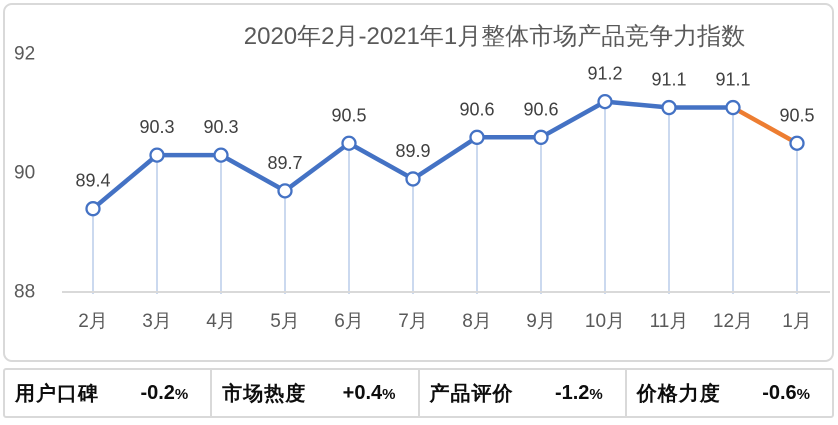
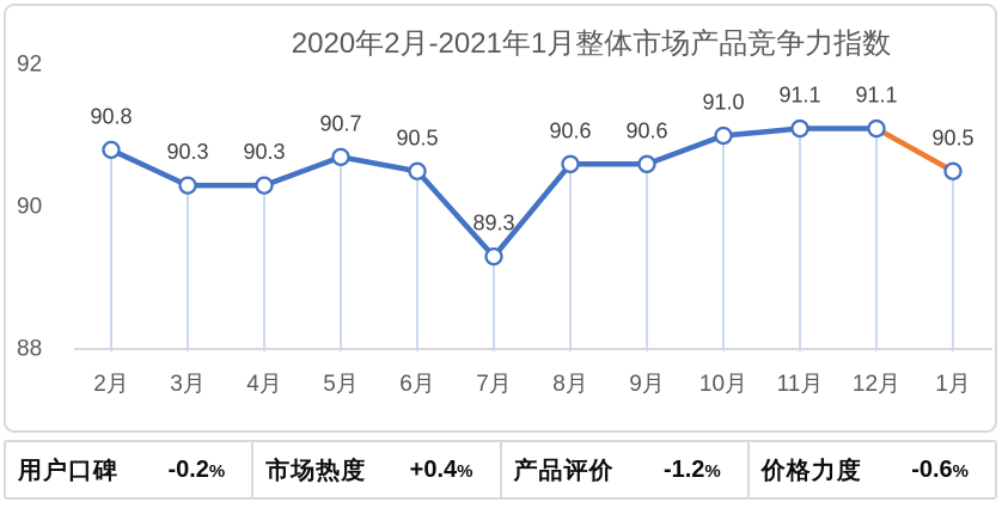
2月: 89.4 -> 90.8
5月: 89.7 -> 90.7
7月: 89.9 -> 89.3
10月: 91.2 -> 91.0
